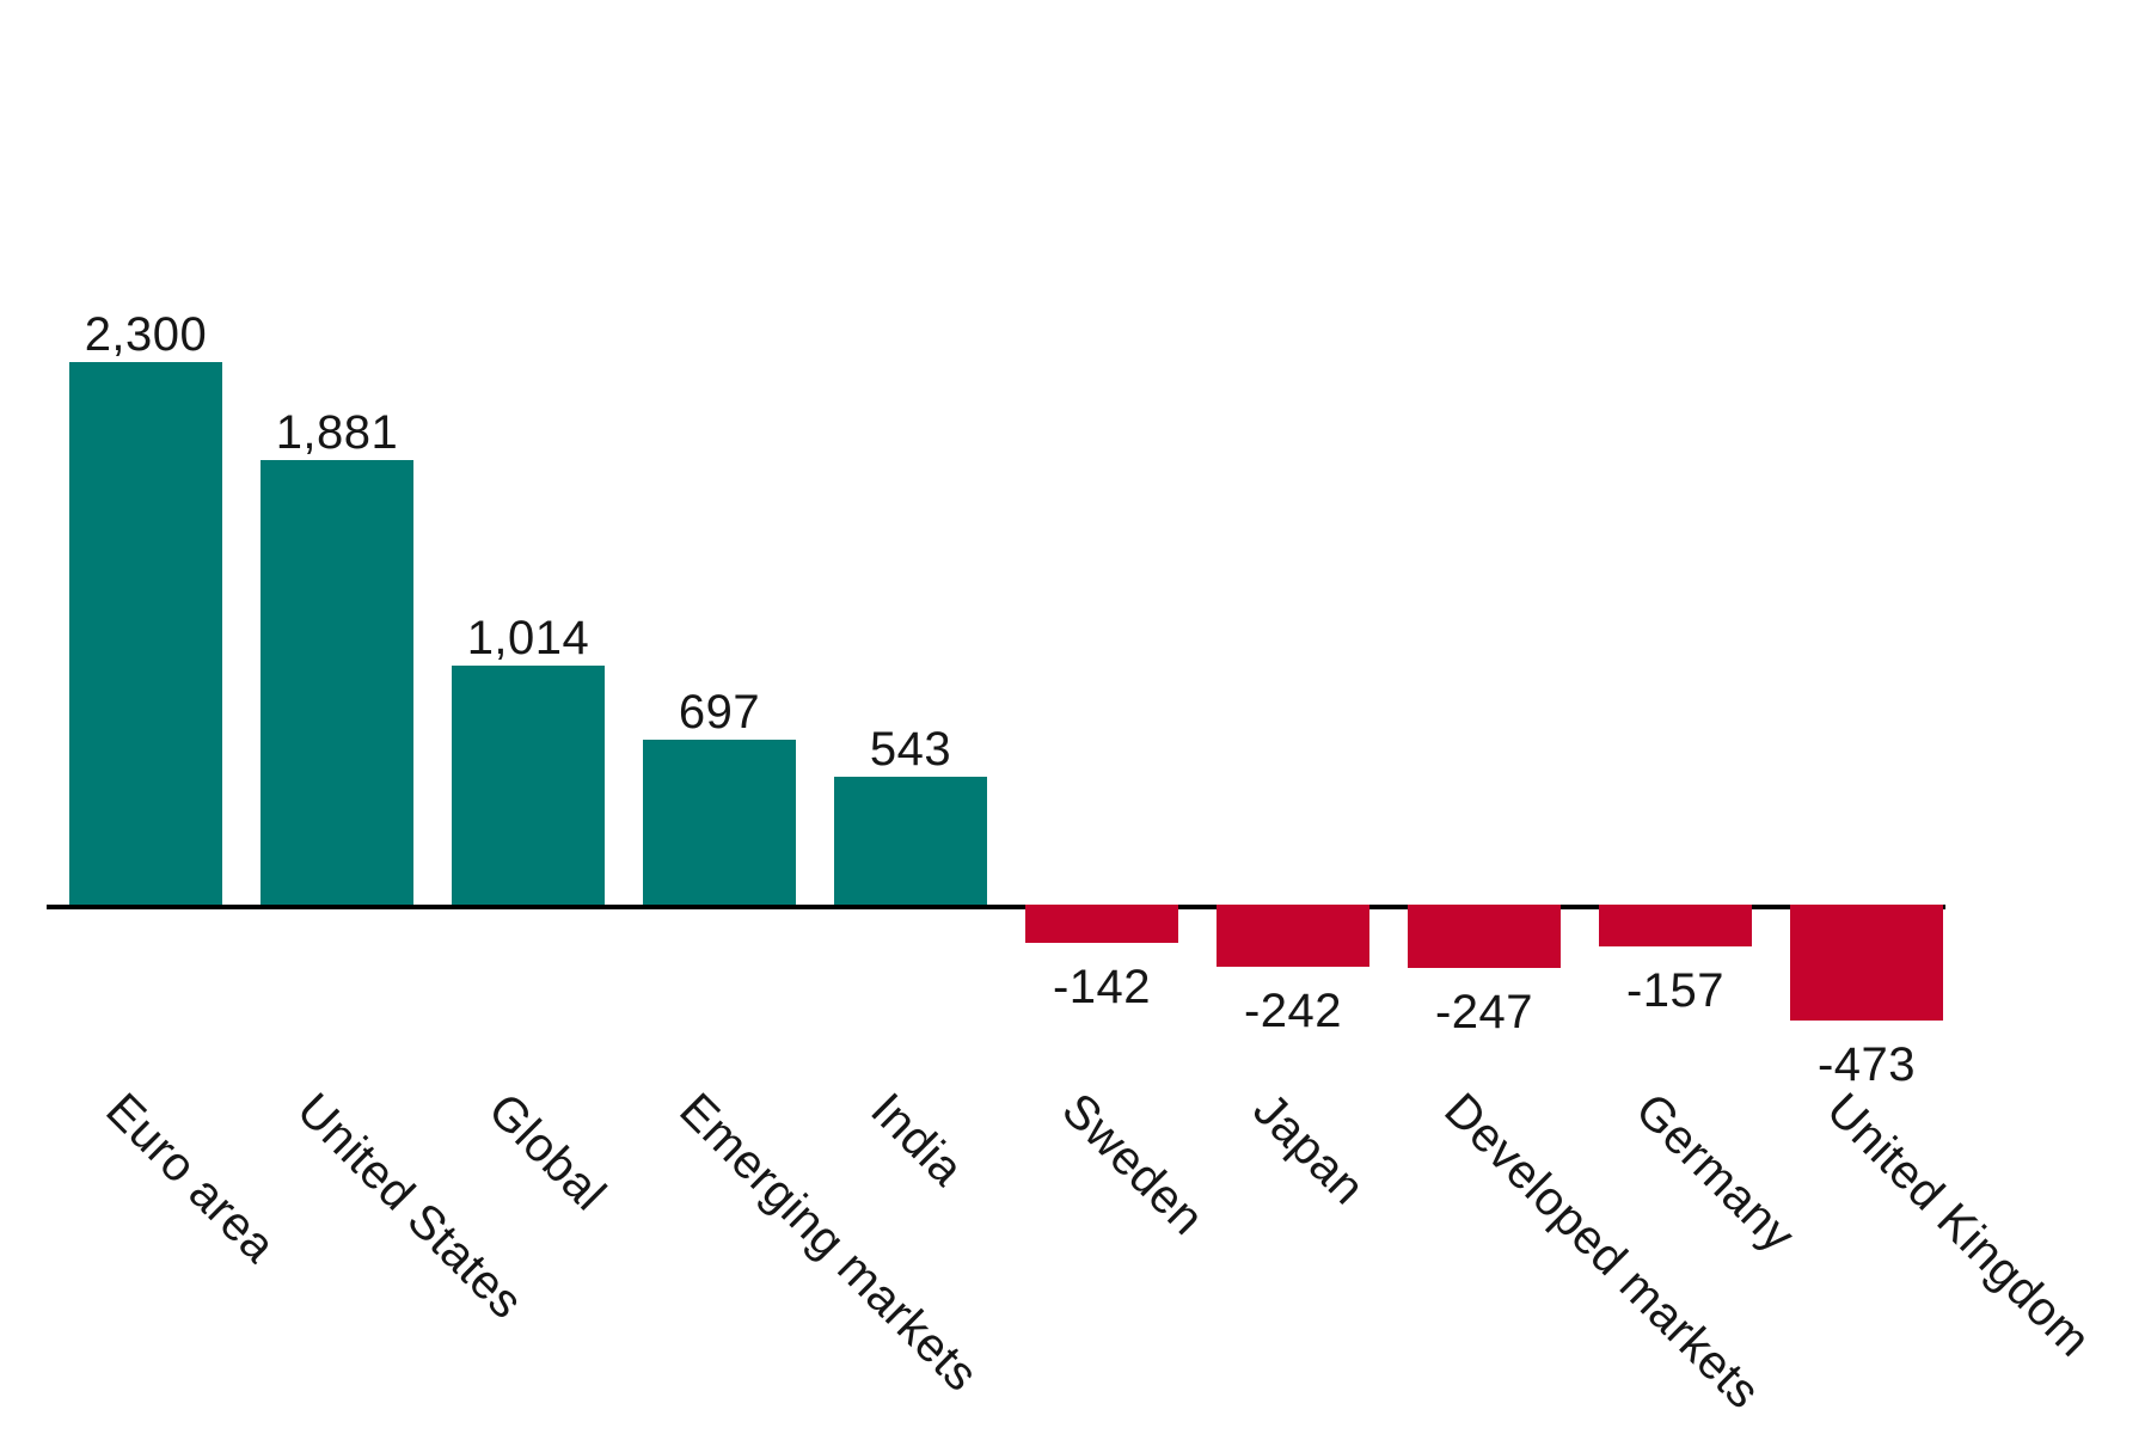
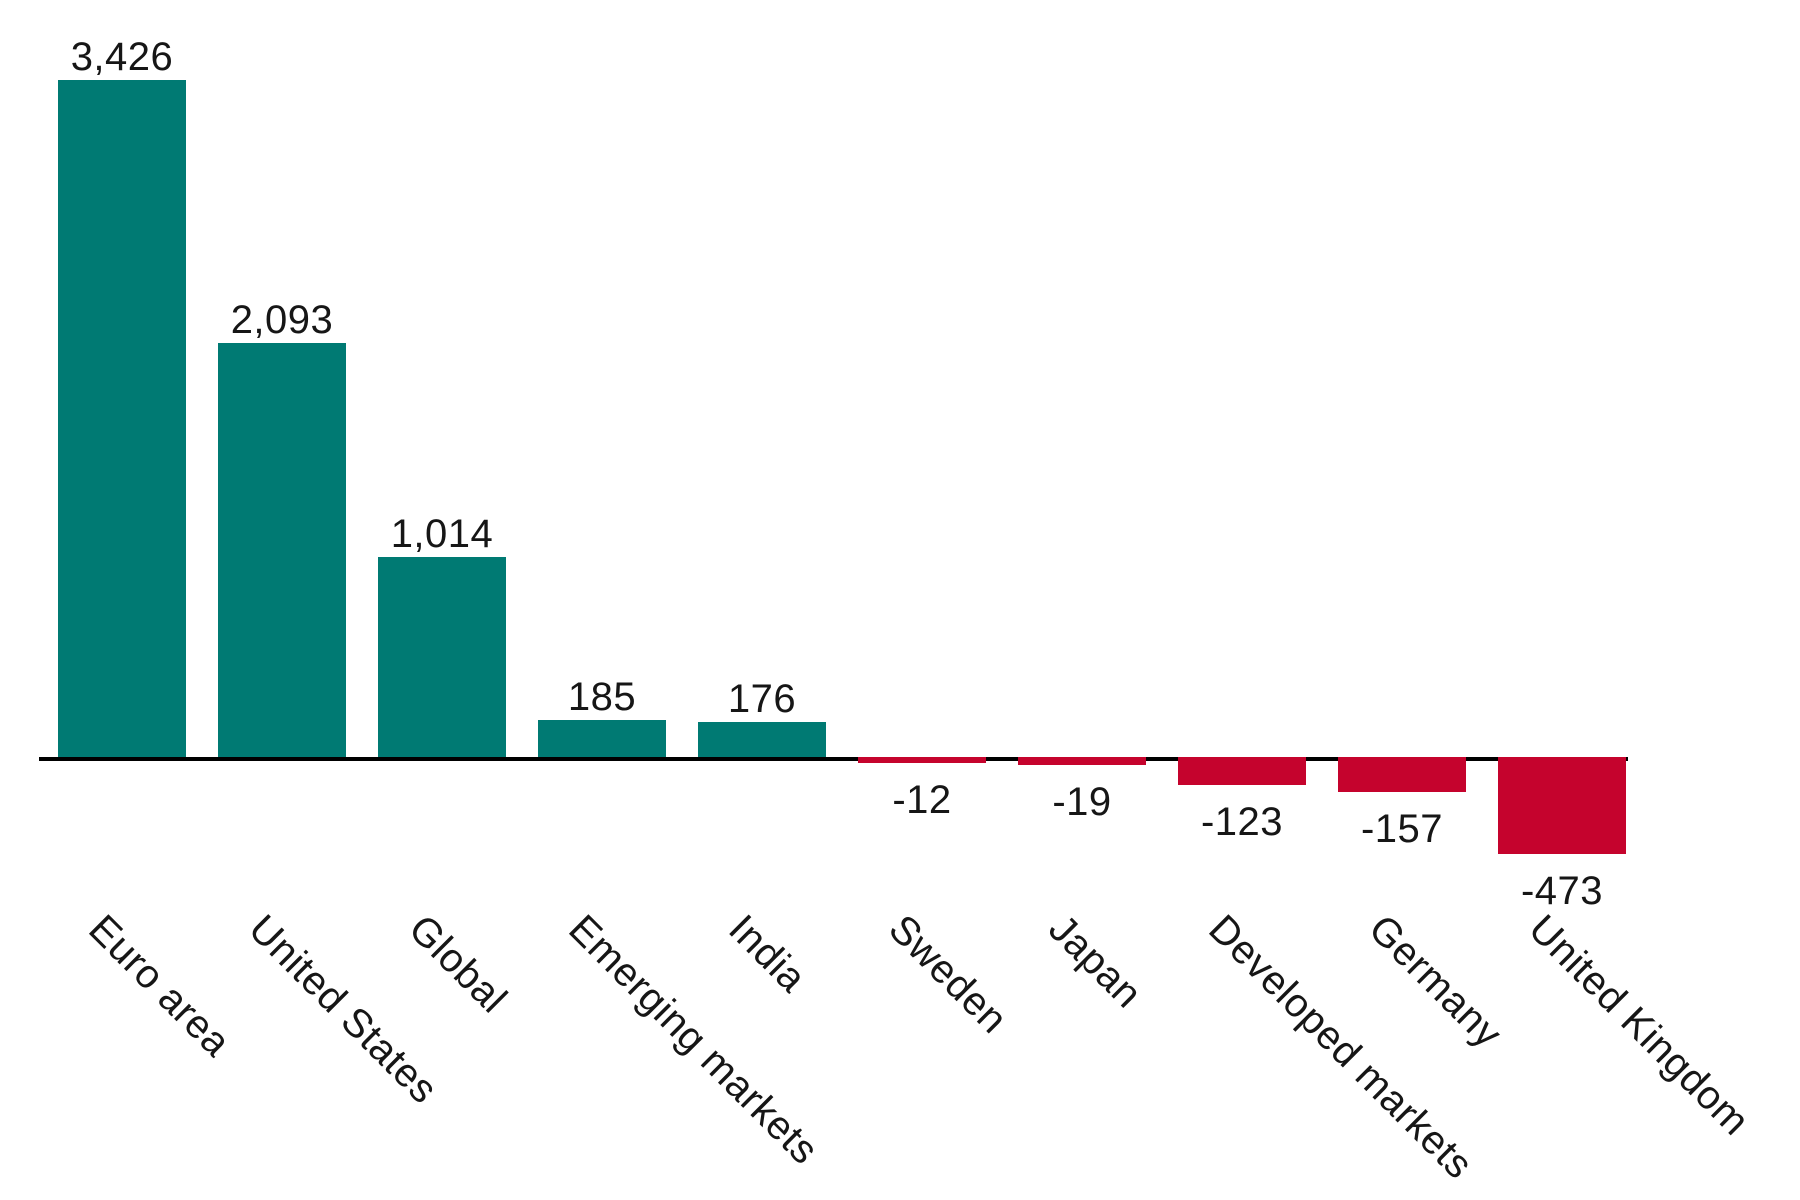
Euro area: 2,300 -> 3,426
United States: 1,881 -> 2,093
Emerging markets: 697 -> 185
India: 543 -> 176
Sweden: -142 -> -12
Japan: -242 -> -19
Developed markets: -247 -> -123
